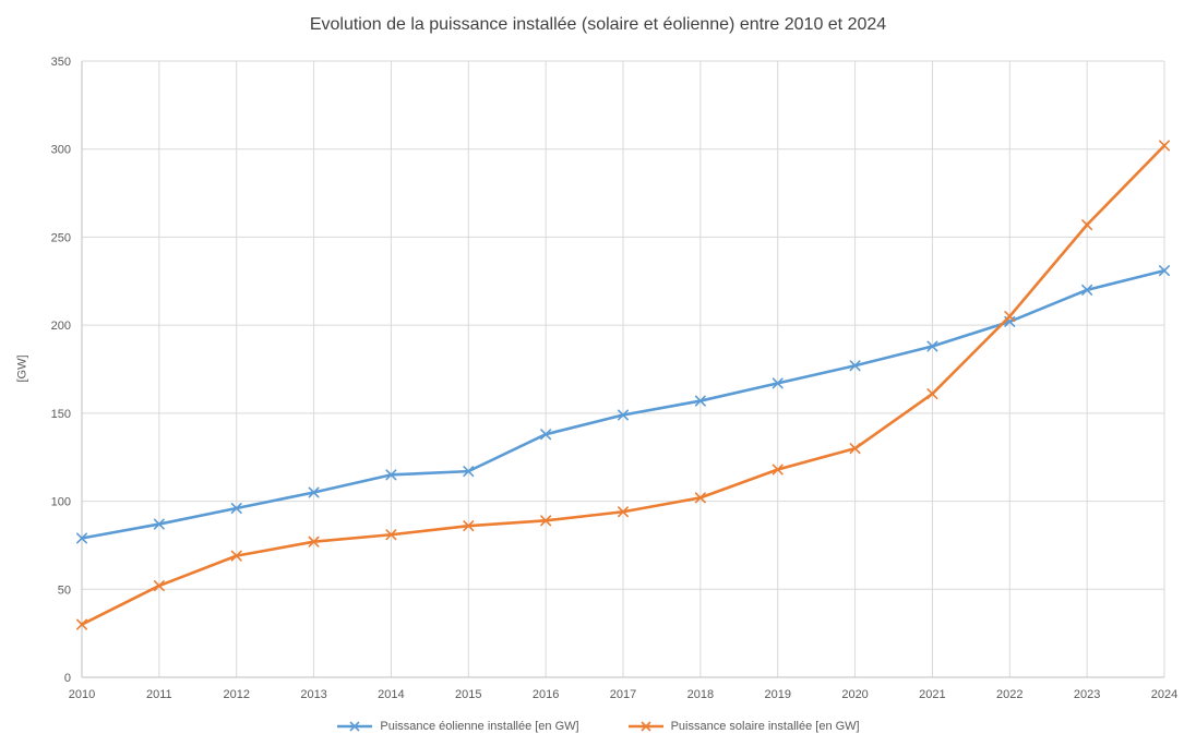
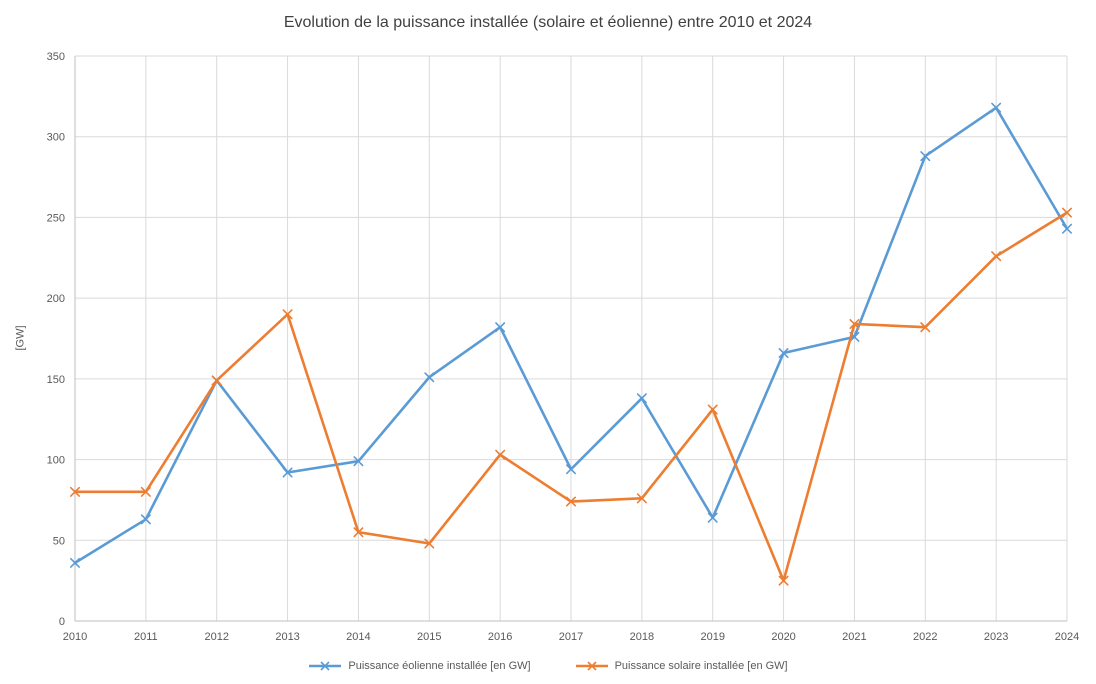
Puissance éolienne installée [en GW]/2010: 79 -> 36
Puissance solaire installée [en GW]/2010: 30 -> 80
Puissance éolienne installée [en GW]/2011: 87 -> 63
Puissance solaire installée [en GW]/2011: 52 -> 80
Puissance éolienne installée [en GW]/2012: 96 -> 149
Puissance solaire installée [en GW]/2012: 69 -> 149
Puissance éolienne installée [en GW]/2013: 105 -> 92
Puissance solaire installée [en GW]/2013: 77 -> 190
Puissance éolienne installée [en GW]/2014: 115 -> 99
Puissance solaire installée [en GW]/2014: 81 -> 55
Puissance éolienne installée [en GW]/2015: 117 -> 151
Puissance solaire installée [en GW]/2015: 86 -> 48
Puissance éolienne installée [en GW]/2016: 138 -> 182
Puissance solaire installée [en GW]/2016: 89 -> 103
Puissance éolienne installée [en GW]/2017: 149 -> 94
Puissance solaire installée [en GW]/2017: 94 -> 74
Puissance éolienne installée [en GW]/2018: 157 -> 138
Puissance solaire installée [en GW]/2018: 102 -> 76
Puissance éolienne installée [en GW]/2019: 167 -> 64
Puissance solaire installée [en GW]/2019: 118 -> 131
Puissance éolienne installée [en GW]/2020: 177 -> 166
Puissance solaire installée [en GW]/2020: 130 -> 25
Puissance éolienne installée [en GW]/2021: 188 -> 176
Puissance solaire installée [en GW]/2021: 161 -> 184
Puissance éolienne installée [en GW]/2022: 202 -> 288
Puissance solaire installée [en GW]/2022: 205 -> 182
Puissance éolienne installée [en GW]/2023: 220 -> 318
Puissance solaire installée [en GW]/2023: 257 -> 226
Puissance éolienne installée [en GW]/2024: 231 -> 243
Puissance solaire installée [en GW]/2024: 302 -> 253
